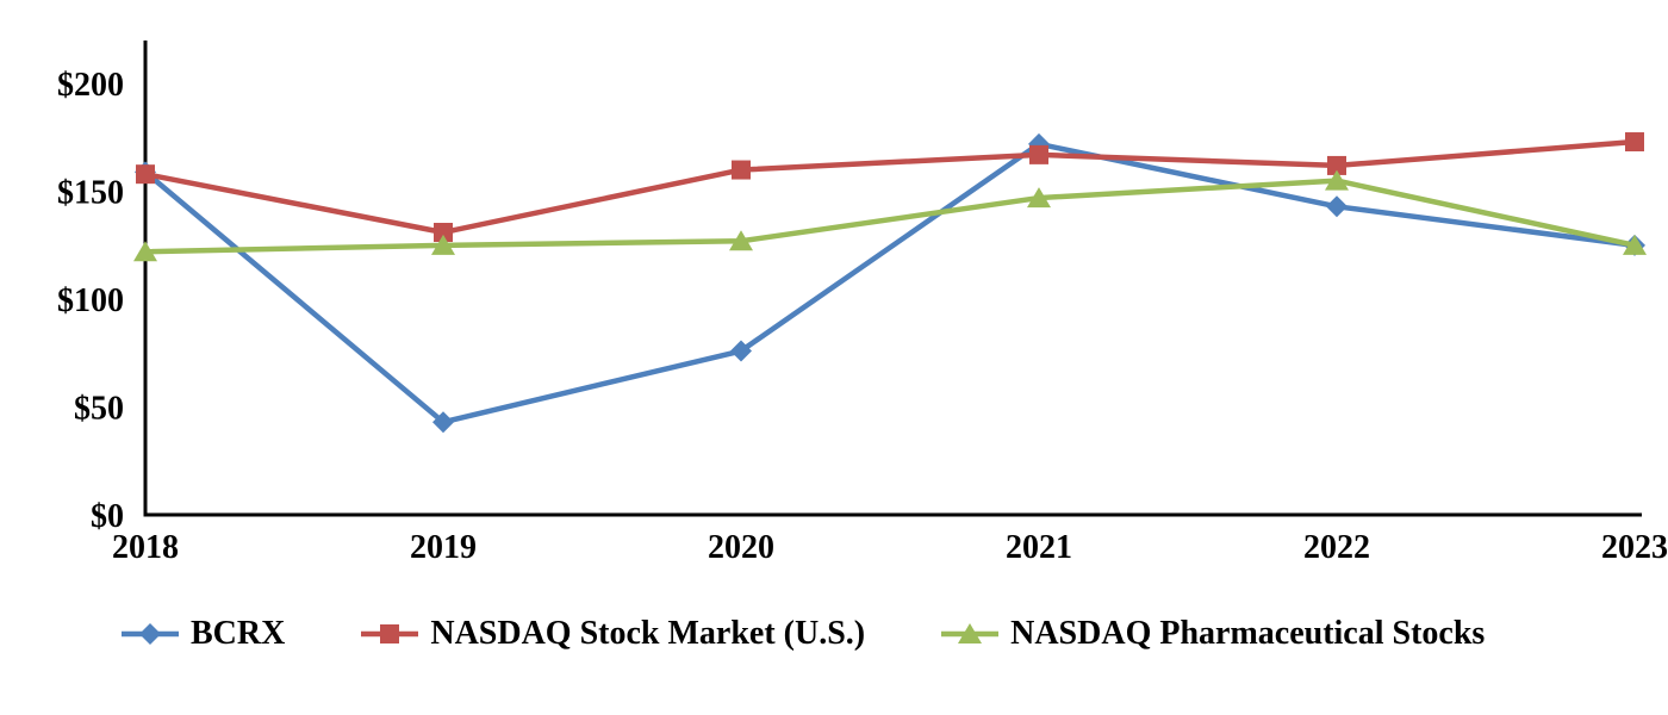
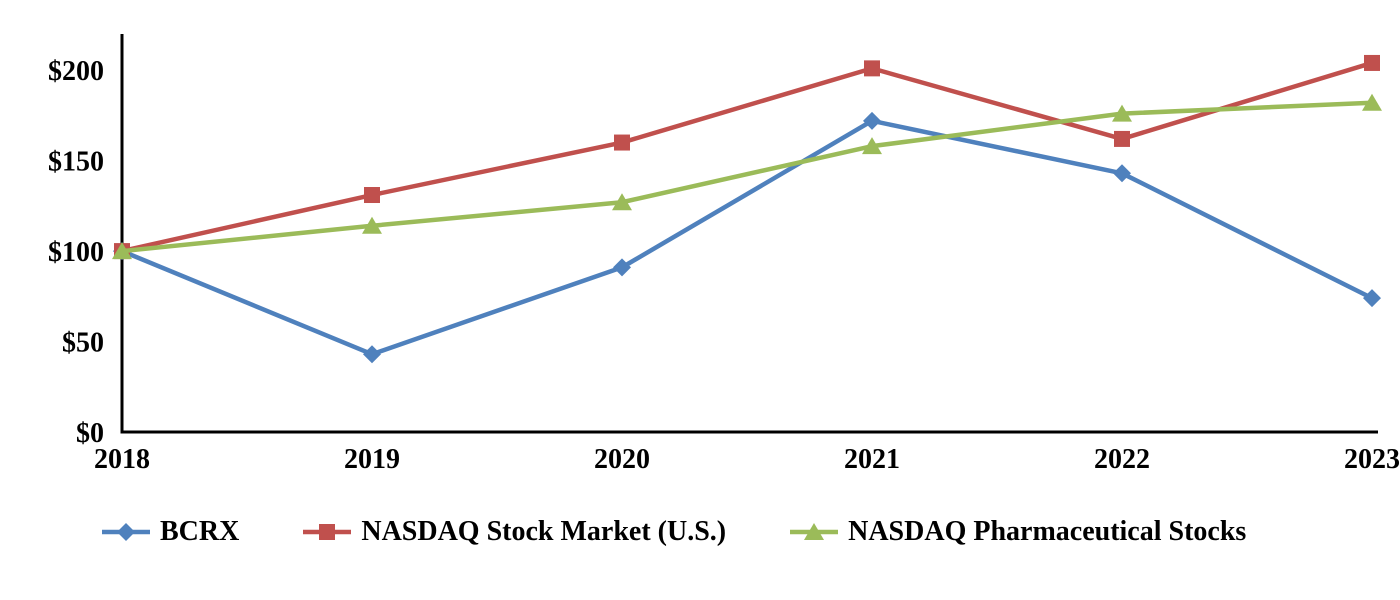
BCRX/2018: $159 -> $100
NASDAQ Stock Market (U.S.)/2018: $158 -> $100
NASDAQ Pharmaceutical Stocks/2018: $122 -> $100
NASDAQ Pharmaceutical Stocks/2019: $125 -> $114
BCRX/2020: $76 -> $91
NASDAQ Stock Market (U.S.)/2021: $167 -> $201
NASDAQ Pharmaceutical Stocks/2021: $147 -> $158
NASDAQ Pharmaceutical Stocks/2022: $155 -> $176
BCRX/2023: $125 -> $74
NASDAQ Stock Market (U.S.)/2023: $173 -> $204
NASDAQ Pharmaceutical Stocks/2023: $125 -> $182
